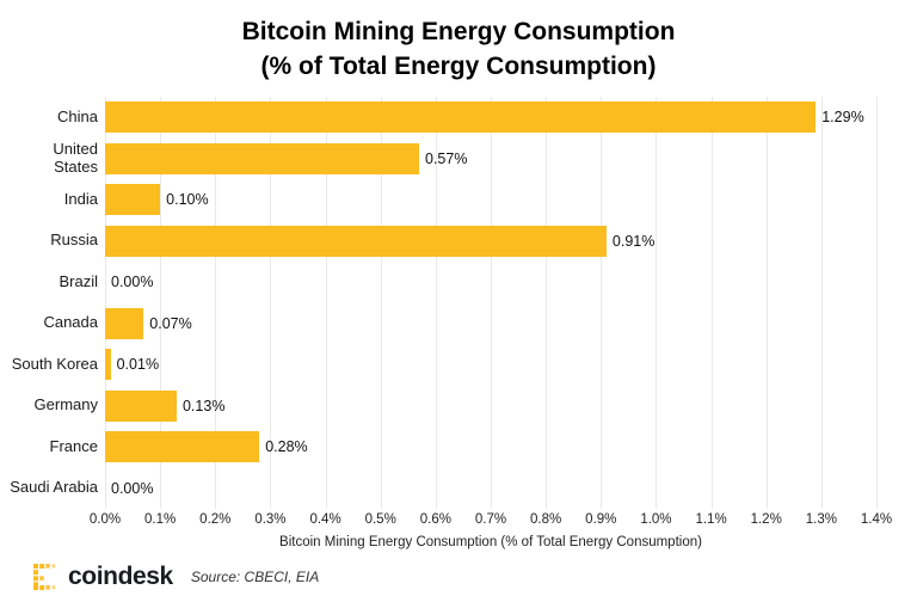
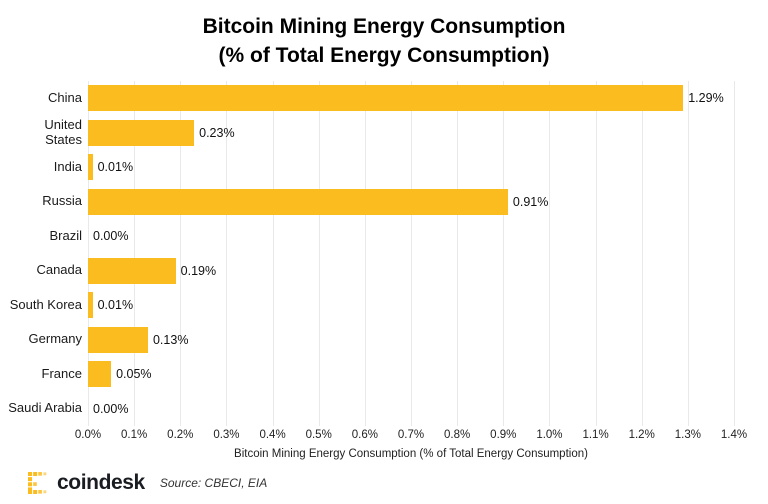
United States: 0.57% -> 0.23%
India: 0.10% -> 0.01%
Canada: 0.07% -> 0.19%
France: 0.28% -> 0.05%
